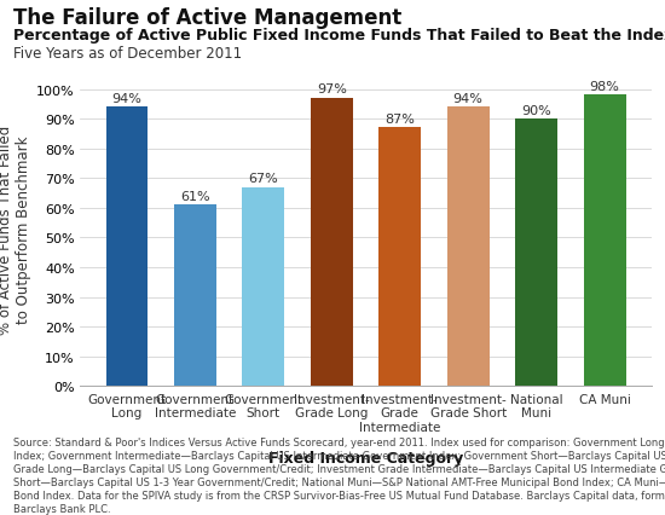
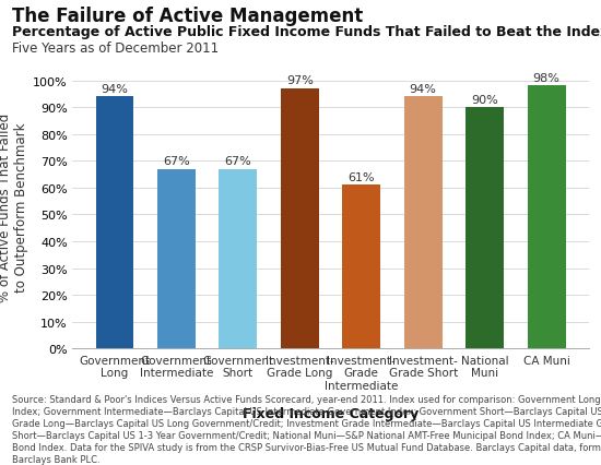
Government Intermediate: 61% -> 67%
Investment- Grade Intermediate: 87% -> 61%
